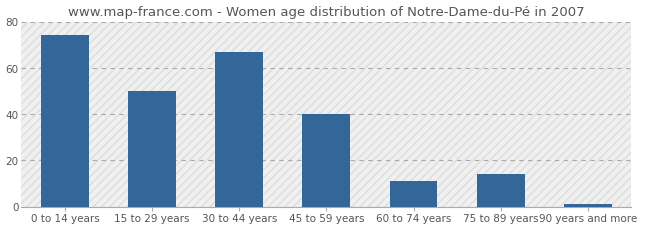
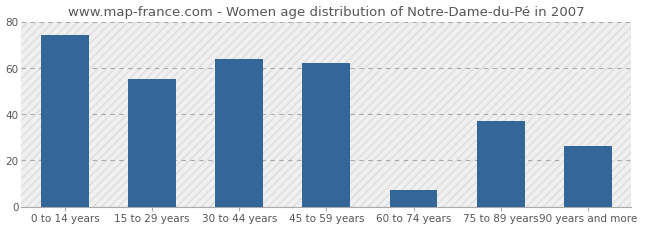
15 to 29 years: 50 -> 55
30 to 44 years: 67 -> 64
45 to 59 years: 40 -> 62
60 to 74 years: 11 -> 7
75 to 89 years: 14 -> 37
90 years and more: 1 -> 26
